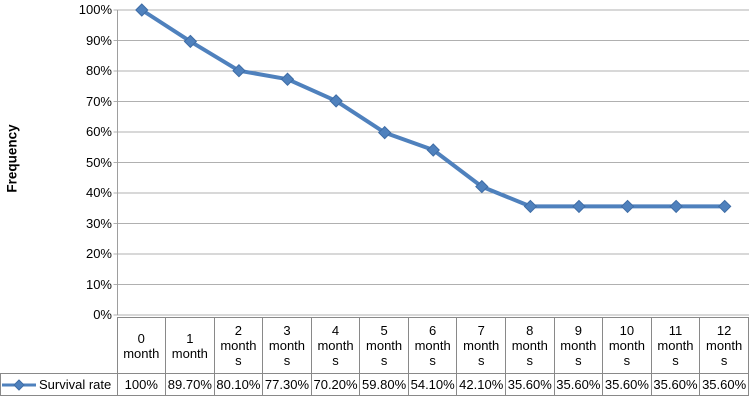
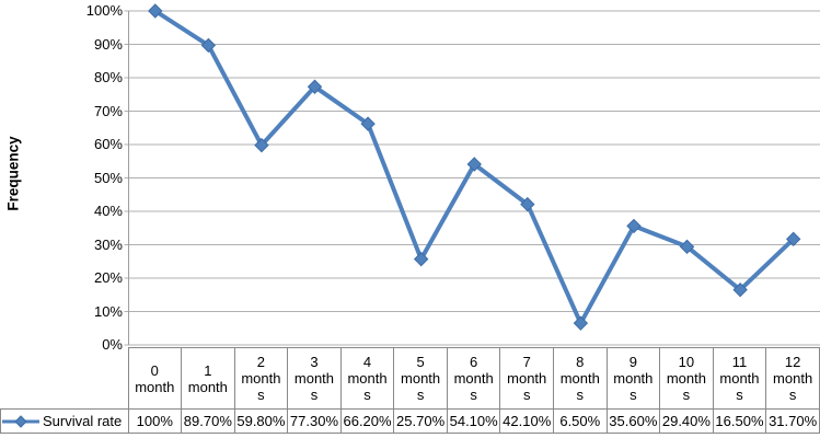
2 months: 80.10% -> 59.80%
4 months: 70.20% -> 66.20%
5 months: 59.80% -> 25.70%
8 months: 35.60% -> 6.50%
10 months: 35.60% -> 29.40%
11 months: 35.60% -> 16.50%
12 months: 35.60% -> 31.70%
